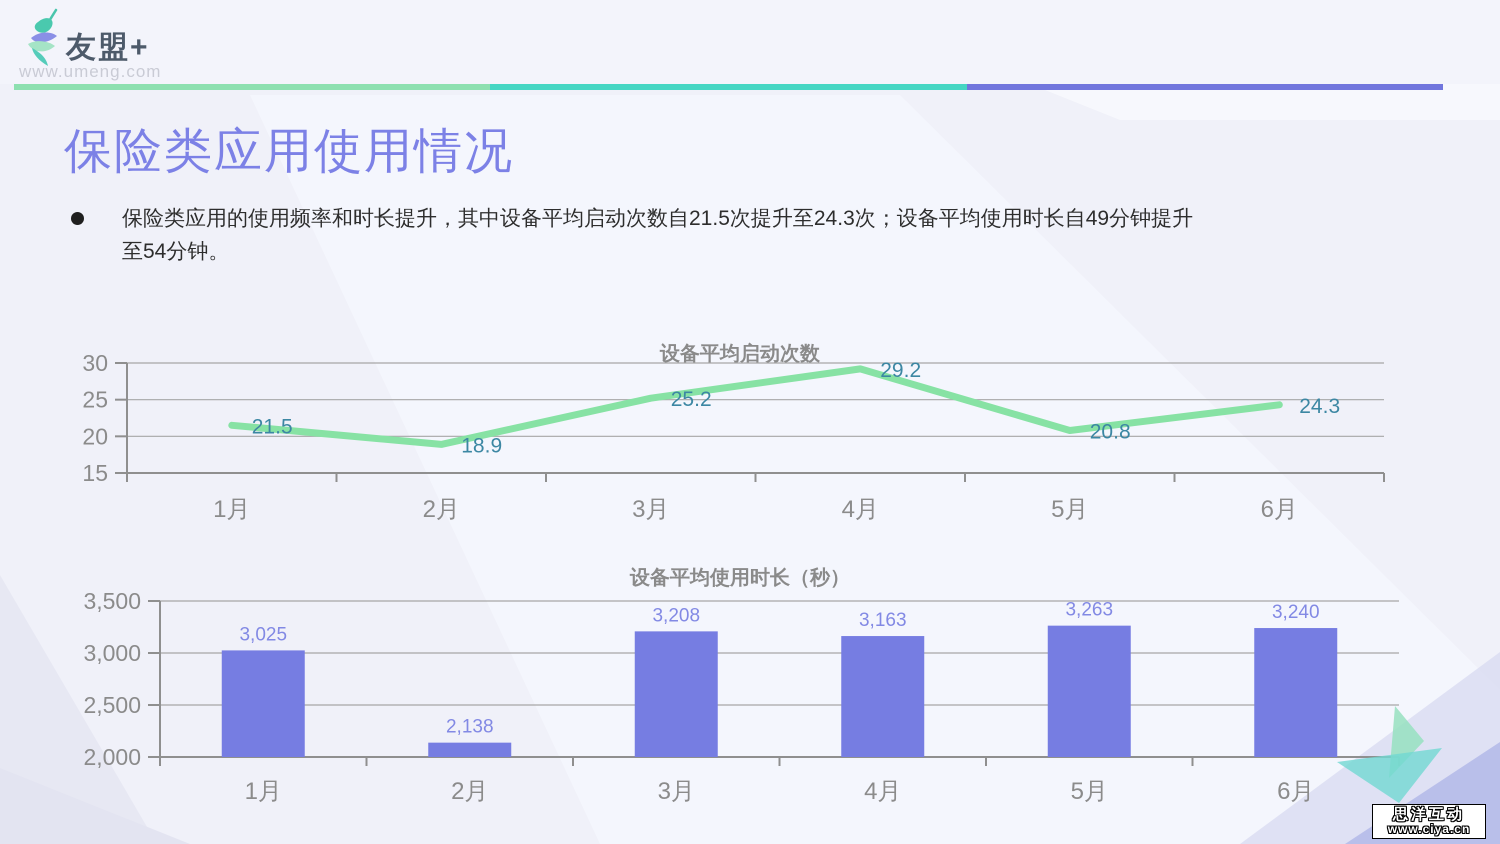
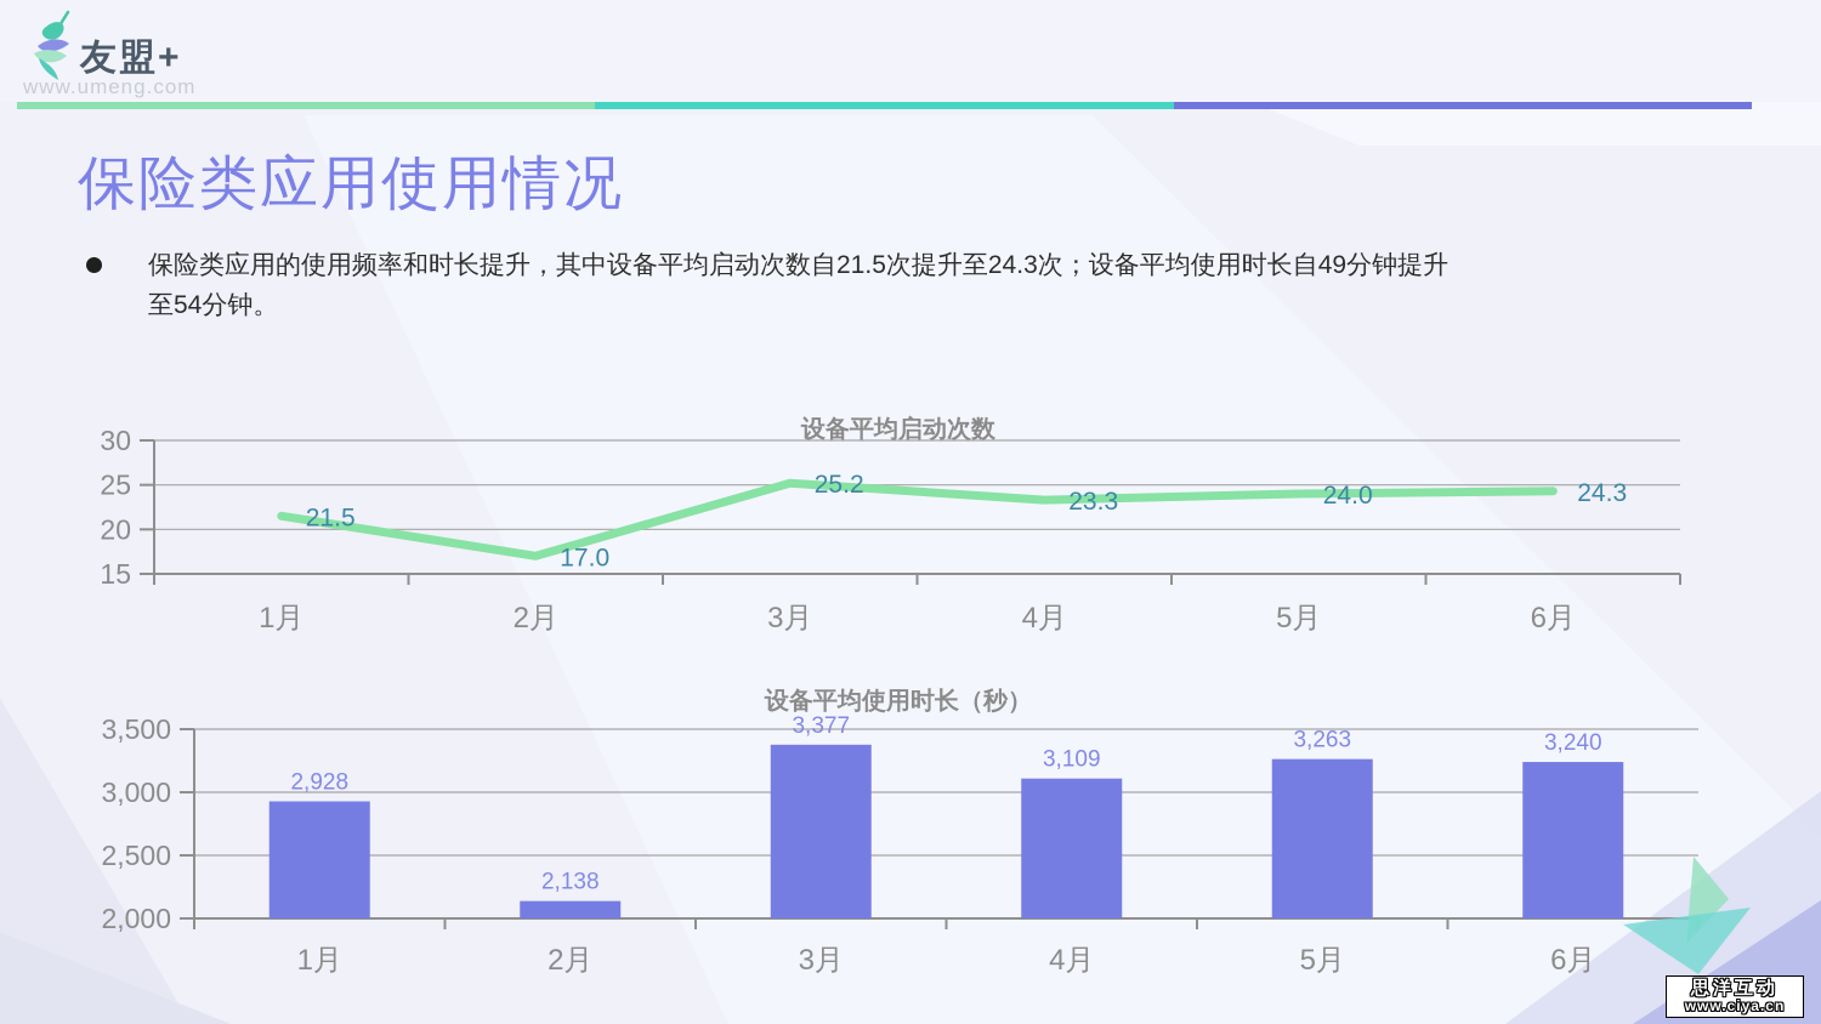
设备平均启动次数/2月: 18.9 -> 17.0
设备平均启动次数/4月: 29.2 -> 23.3
设备平均启动次数/5月: 20.8 -> 24.0
设备平均使用时长（秒）/1月: 3,025 -> 2,928
设备平均使用时长（秒）/3月: 3,208 -> 3,377
设备平均使用时长（秒）/4月: 3,163 -> 3,109
